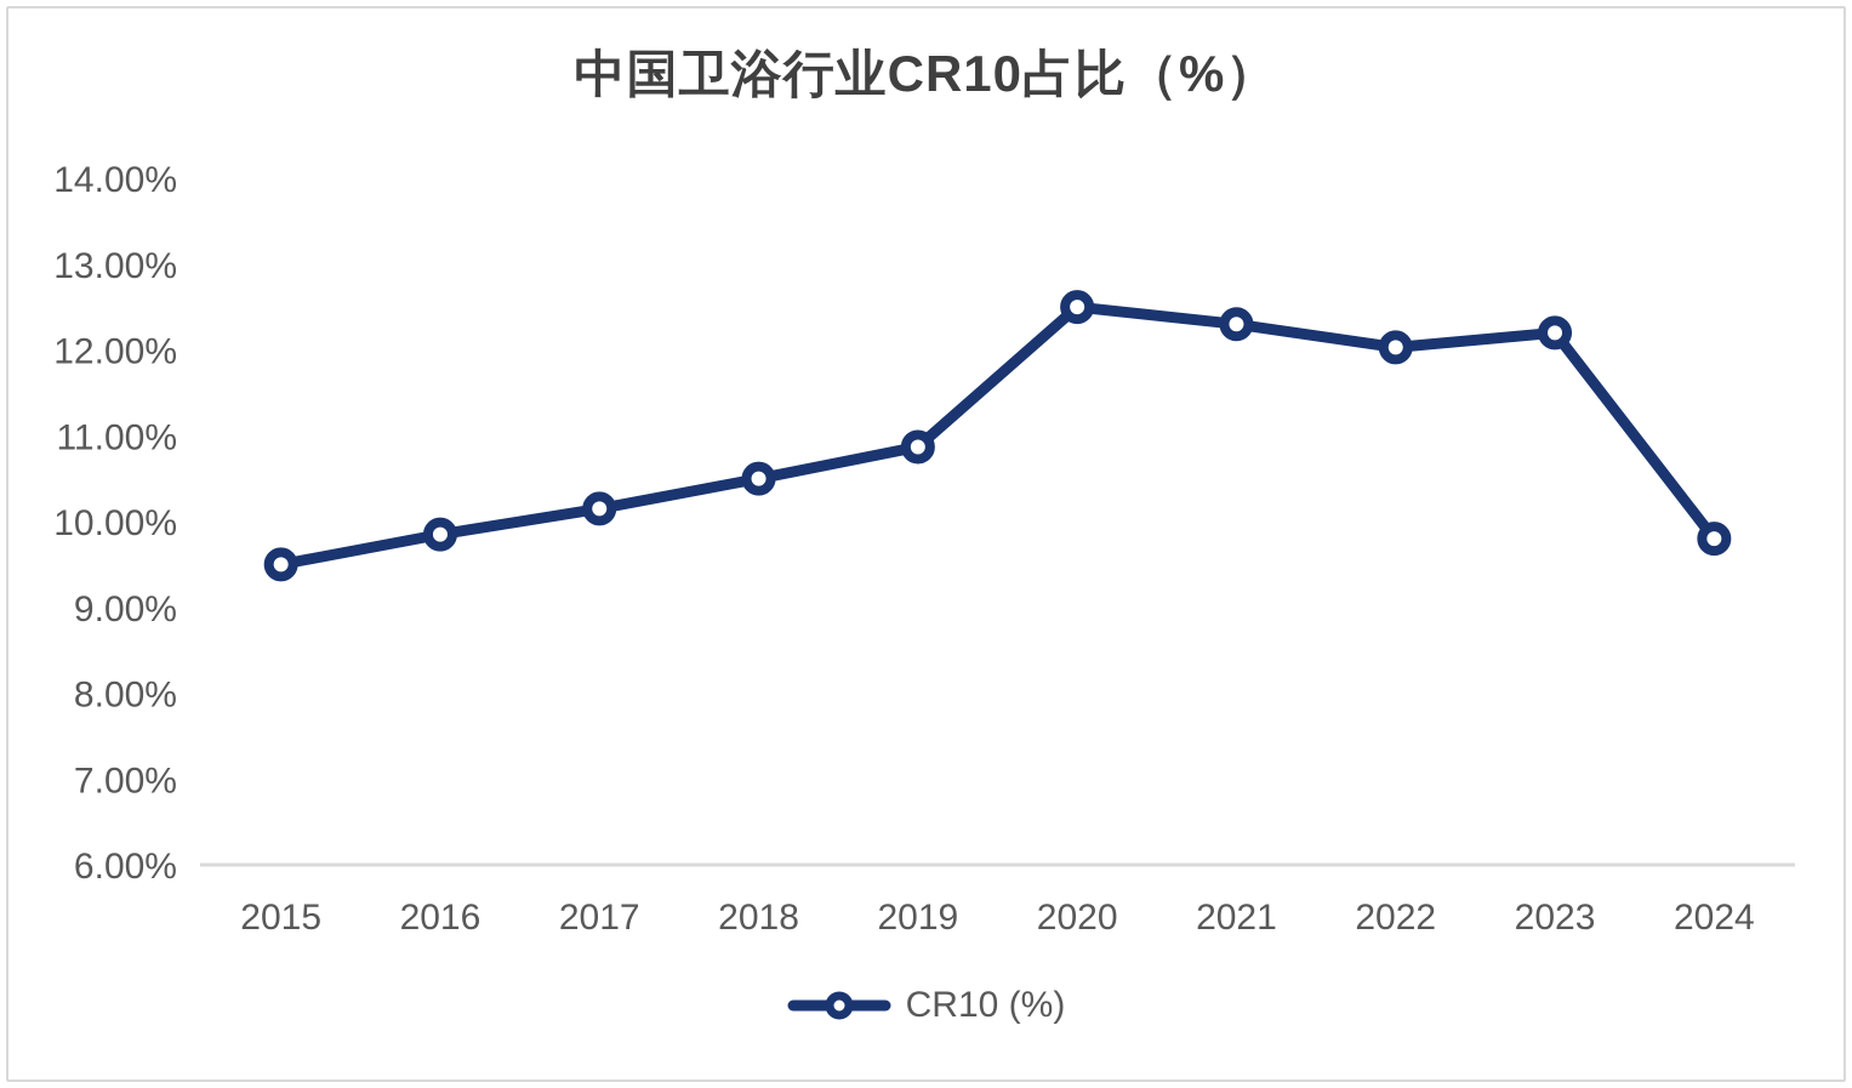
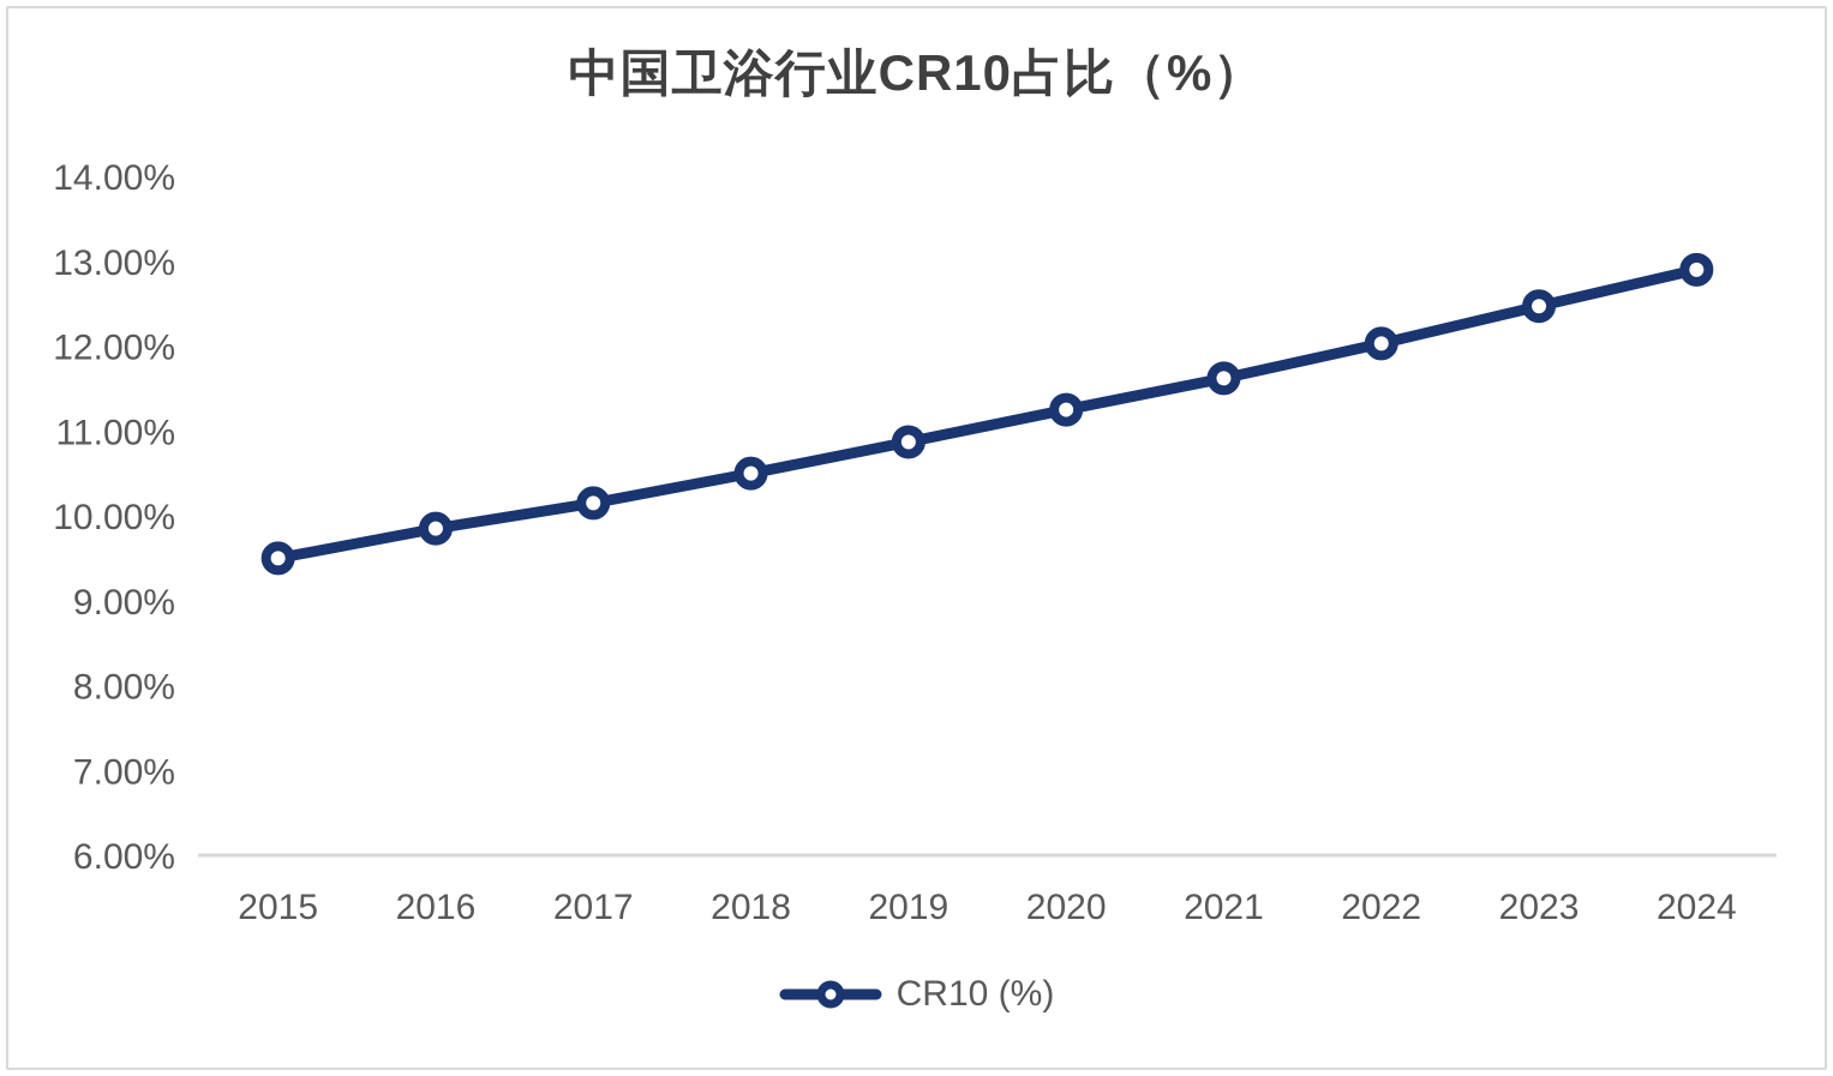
2020: 12.5% -> 11.2%
2021: 12.3% -> 11.6%
2023: 12.2% -> 12.5%
2024: 9.8% -> 12.9%
